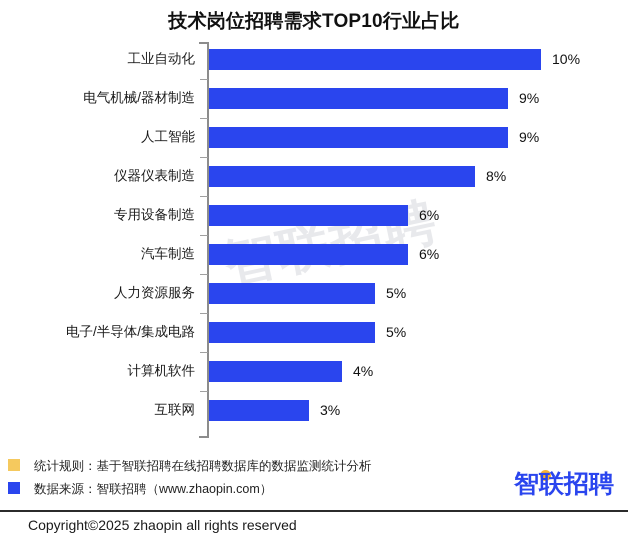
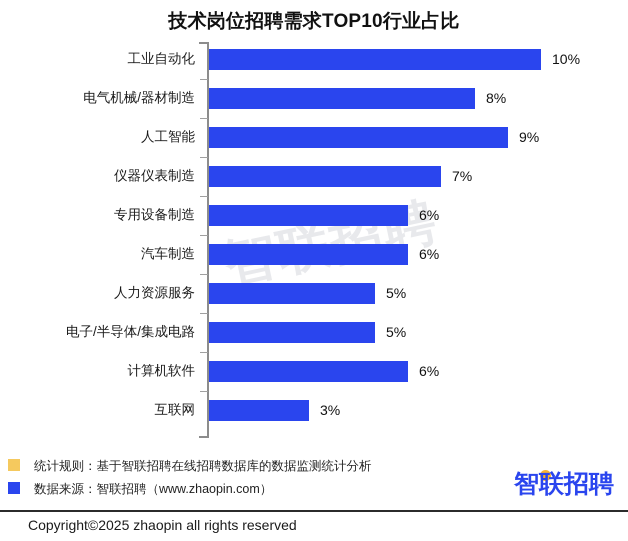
电气机械/器材制造: 9% -> 8%
仪器仪表制造: 8% -> 7%
计算机软件: 4% -> 6%
